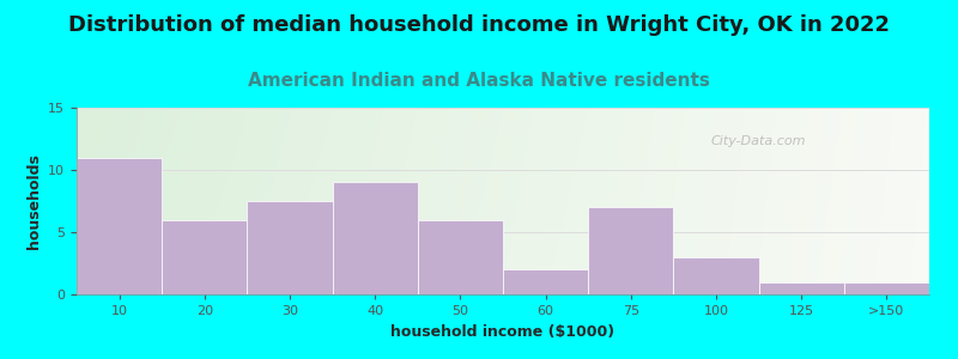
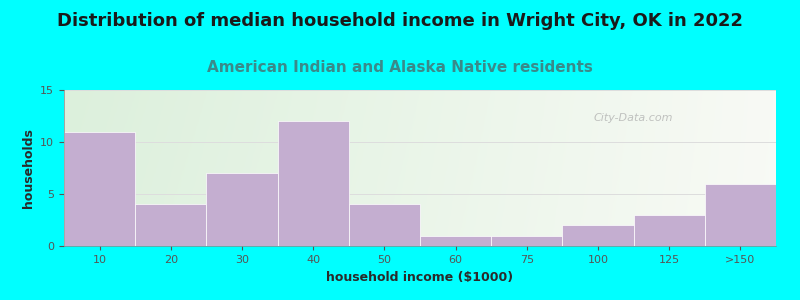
20: 6.0 -> 4.0
30: 7.5 -> 7.0
40: 9.0 -> 12.0
50: 6.0 -> 4.0
60: 2.0 -> 1.0
75: 7.0 -> 1.0
100: 3.0 -> 2.0
125: 1.0 -> 3.0
>150: 1.0 -> 6.0
